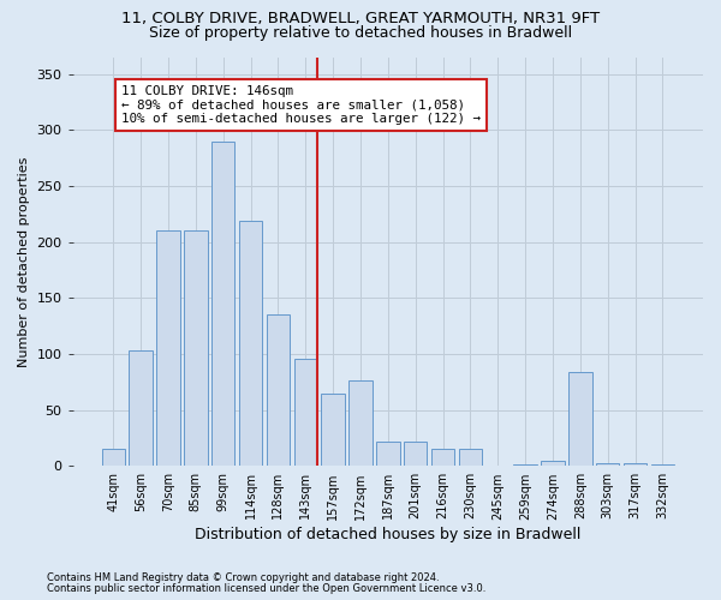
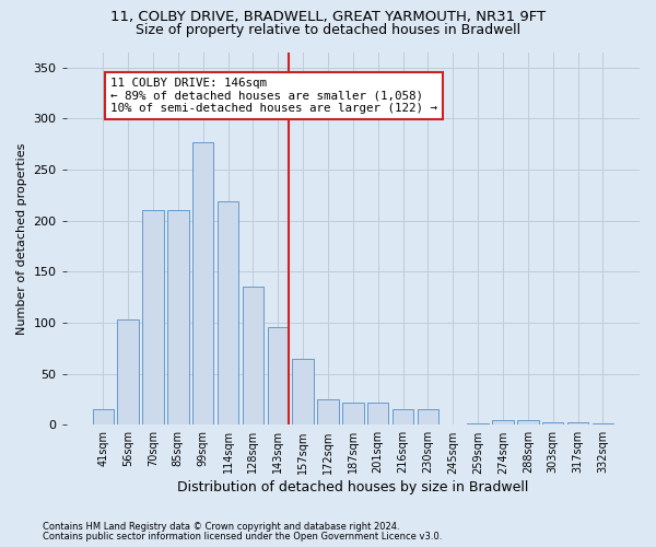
99sqm: 290 -> 277
172sqm: 76 -> 25
288sqm: 84 -> 5
